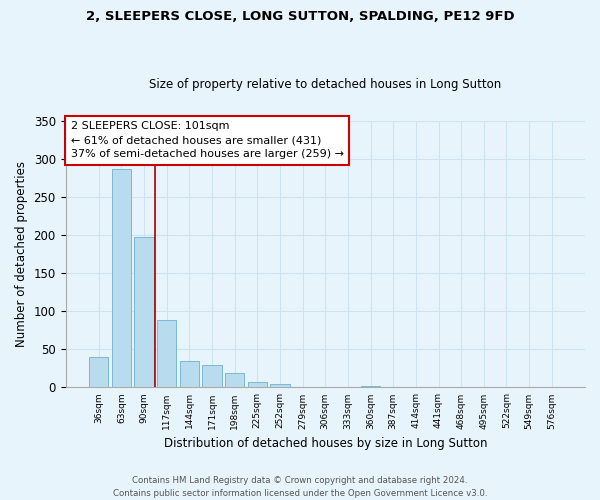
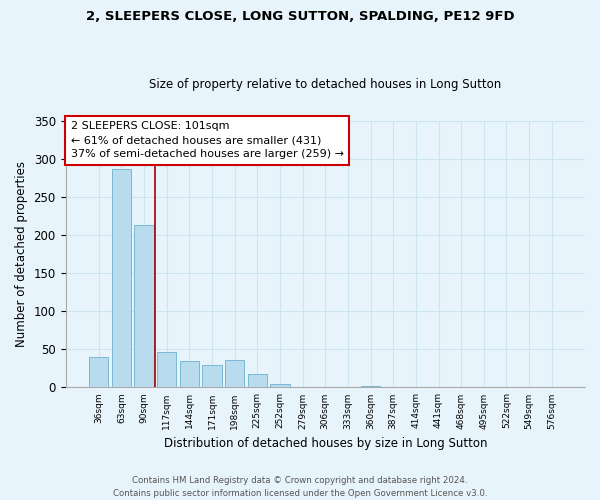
90sqm: 198 -> 214
117sqm: 89 -> 46
198sqm: 19 -> 36
225sqm: 7 -> 18
